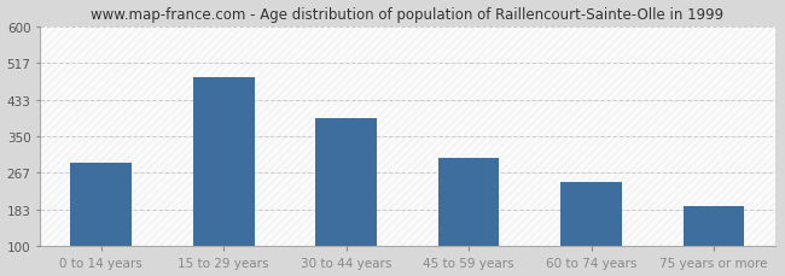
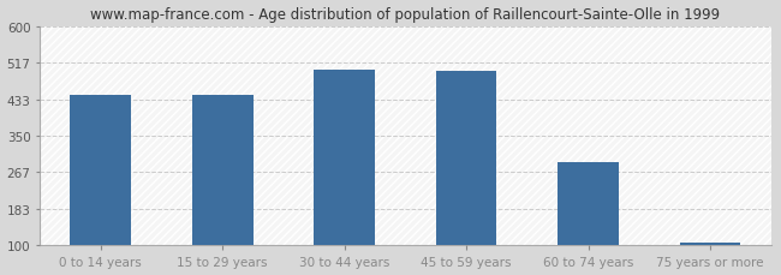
0 to 14 years: 290 -> 443
15 to 29 years: 485 -> 444
30 to 44 years: 390 -> 500
45 to 59 years: 300 -> 497
60 to 74 years: 245 -> 291
75 years or more: 190 -> 107
